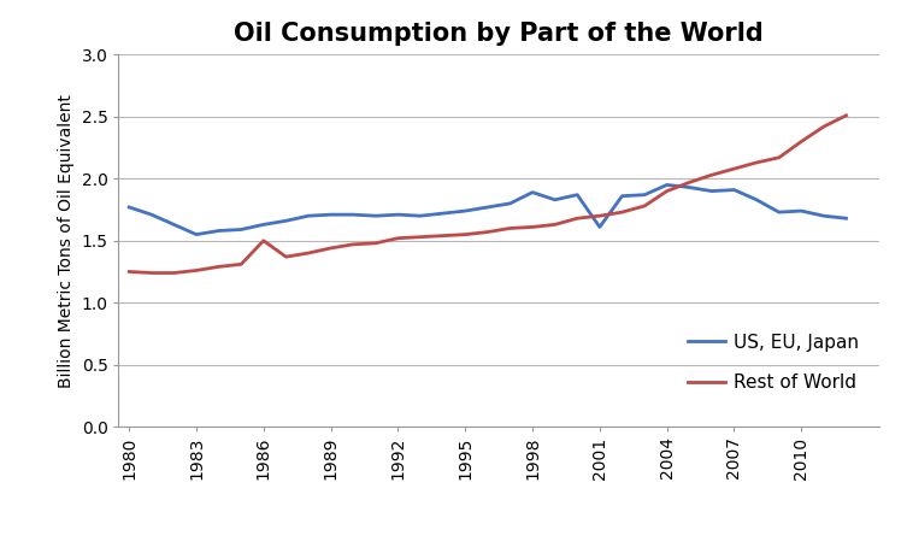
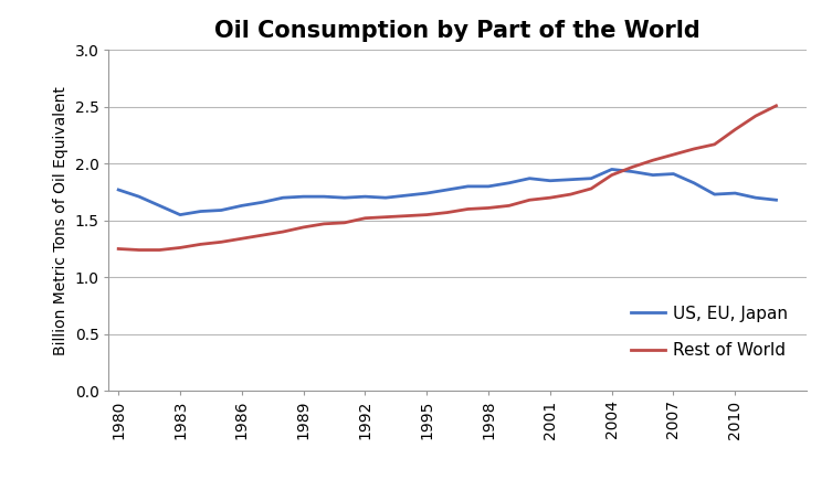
Rest of World/1986: 1.50 -> 1.34
US, EU, Japan/1998: 1.89 -> 1.80
US, EU, Japan/2001: 1.61 -> 1.85
